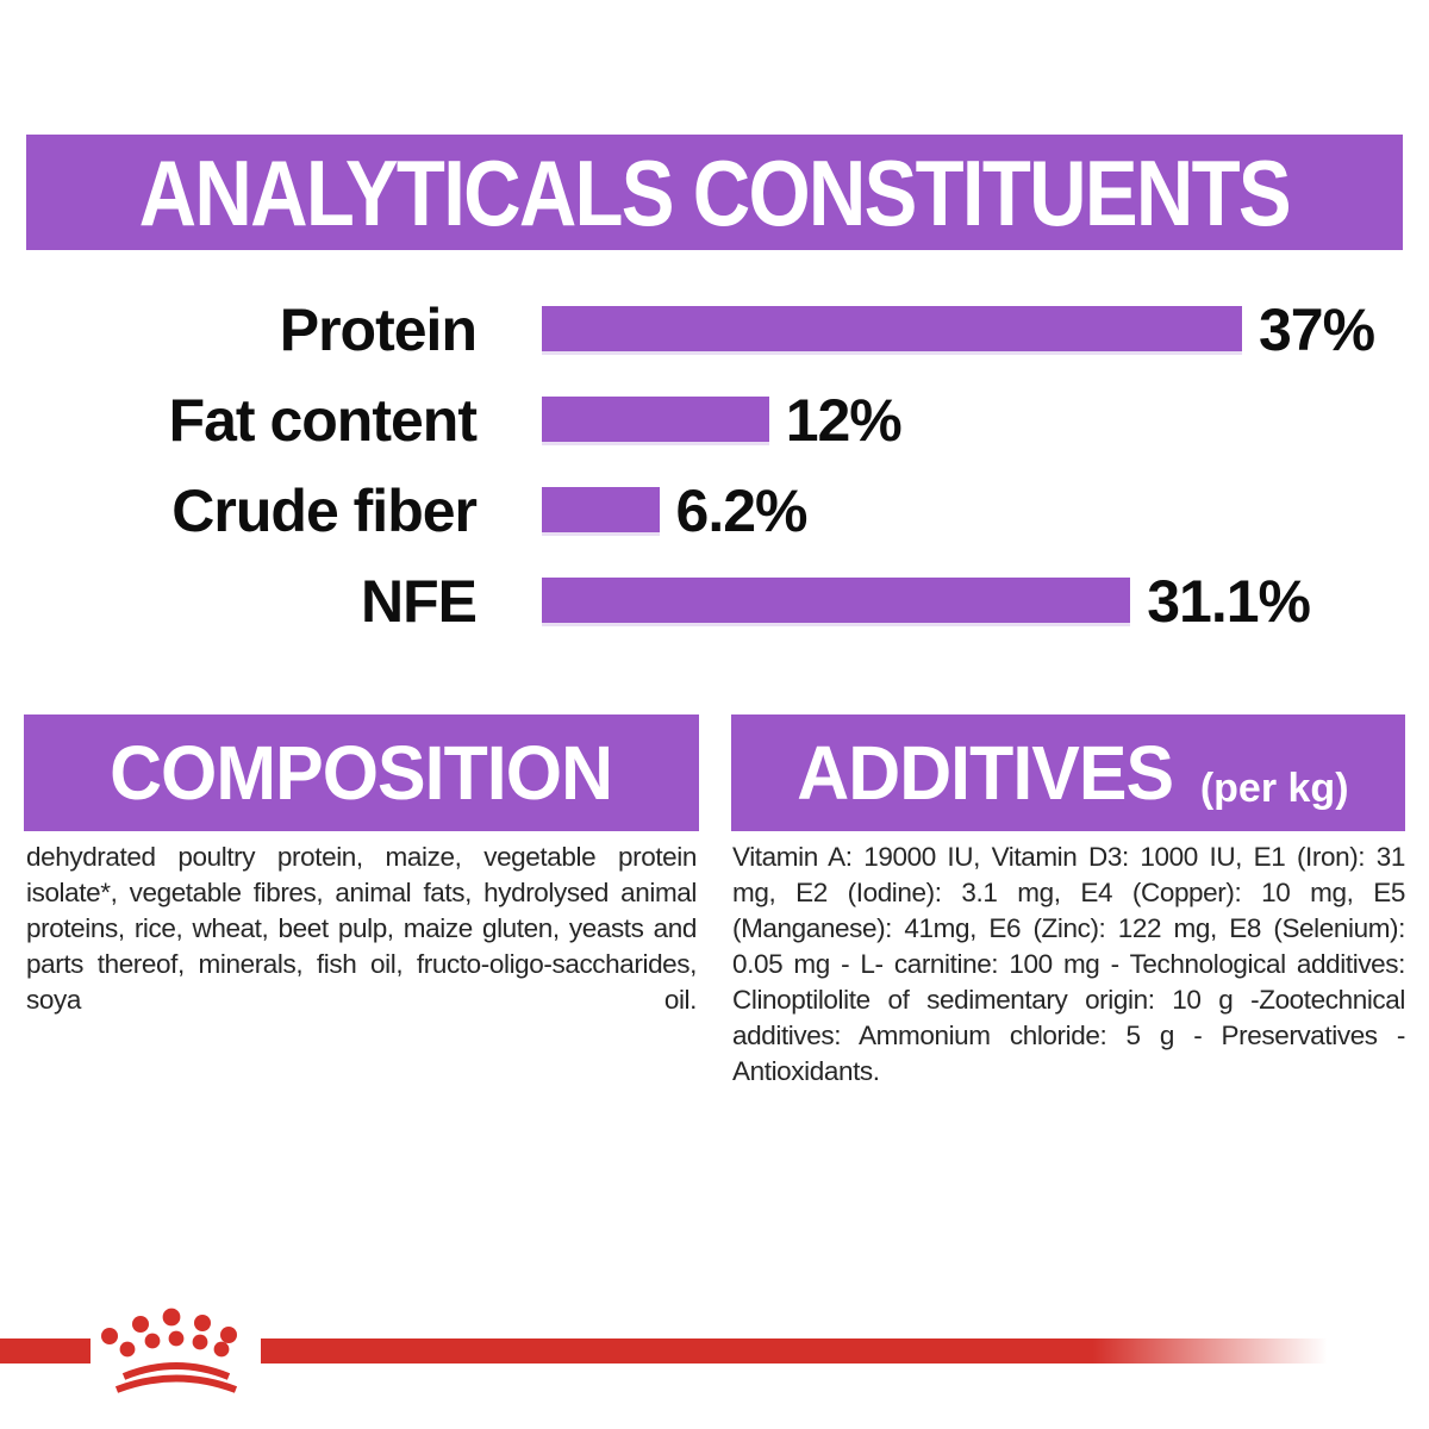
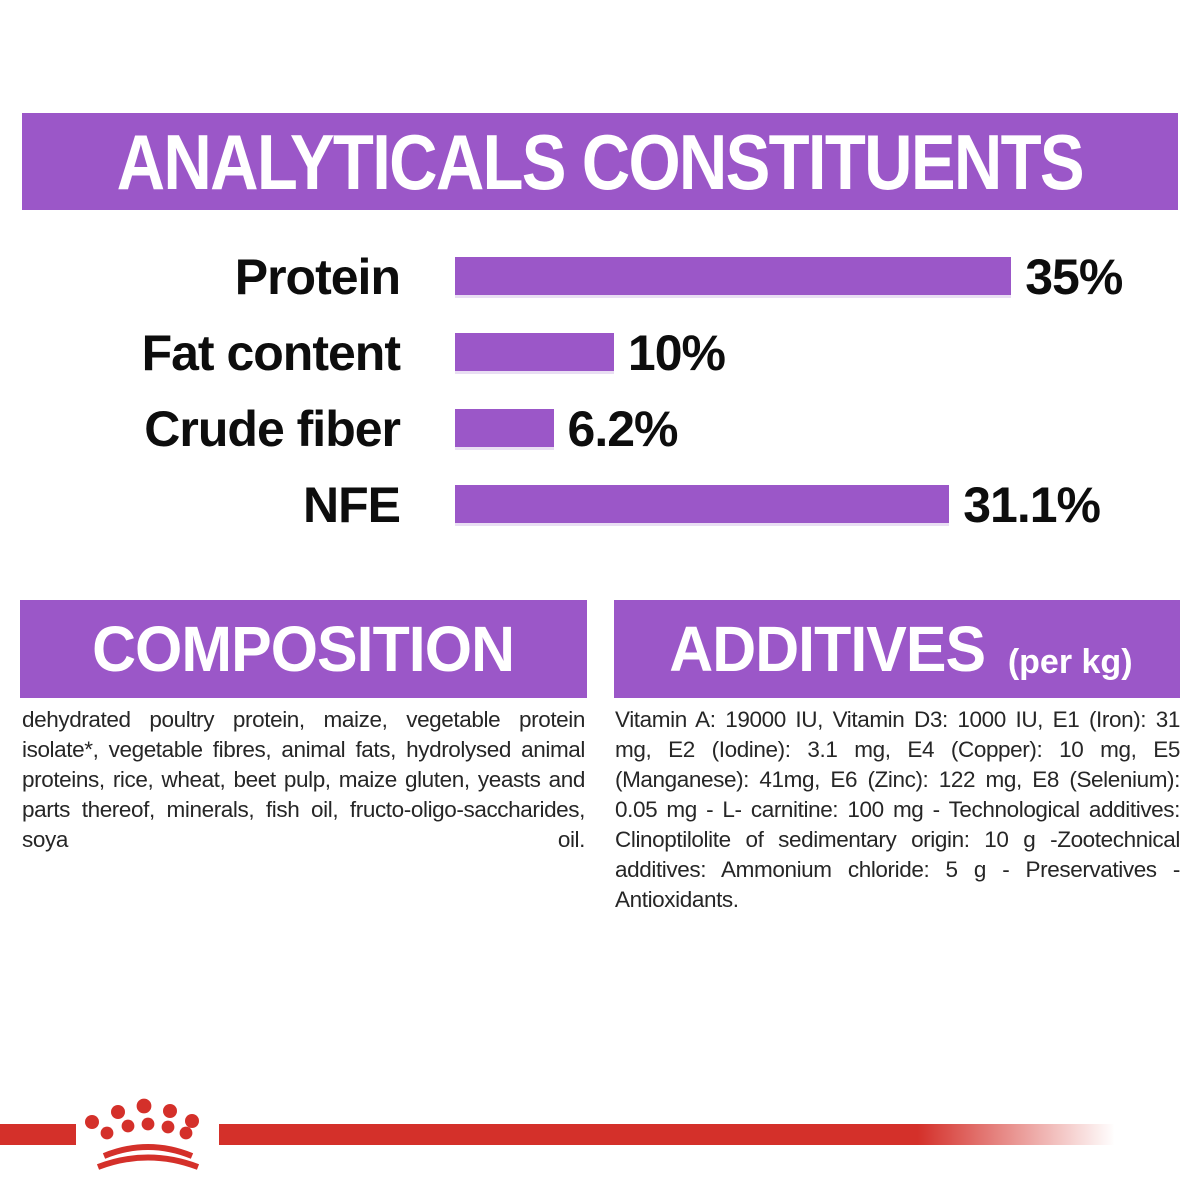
Protein: 37% -> 35%
Fat content: 12% -> 10%
